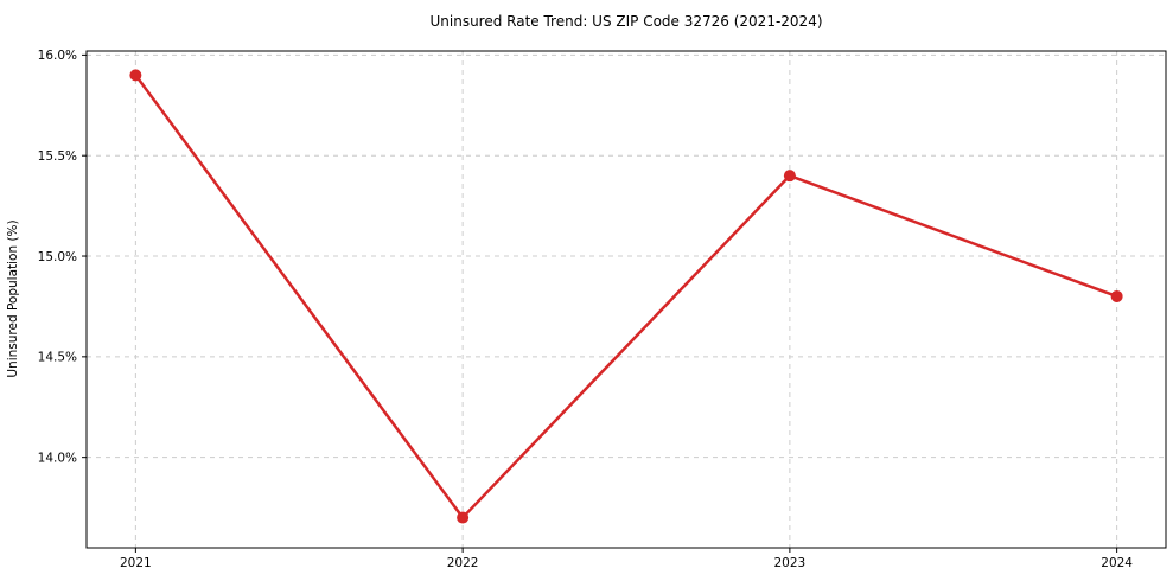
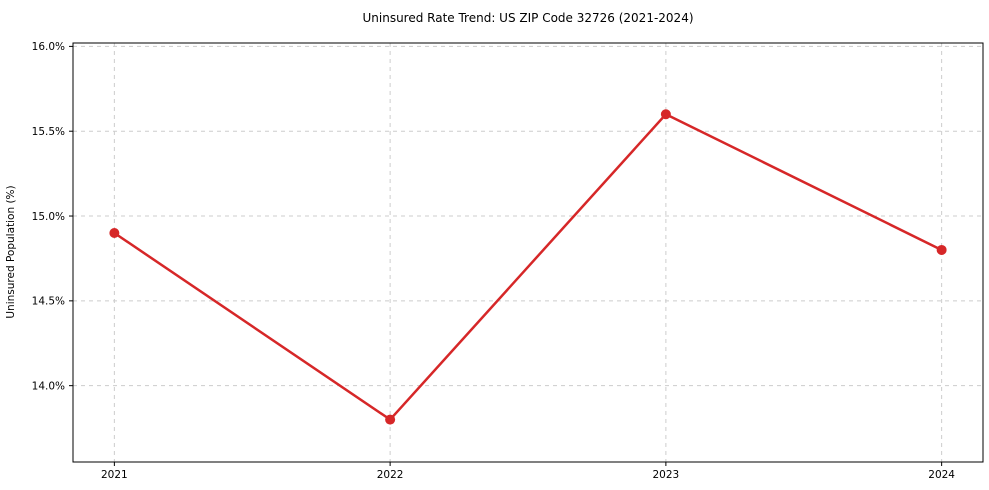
2021: 15.9% -> 14.9%
2022: 13.7% -> 13.8%
2023: 15.4% -> 15.6%
